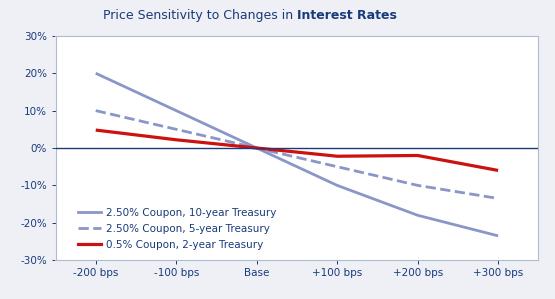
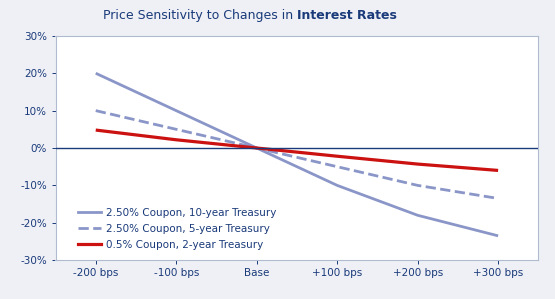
0.5% Coupon, 2-year Treasury/+200 bps: -2.0% -> -4.3%
